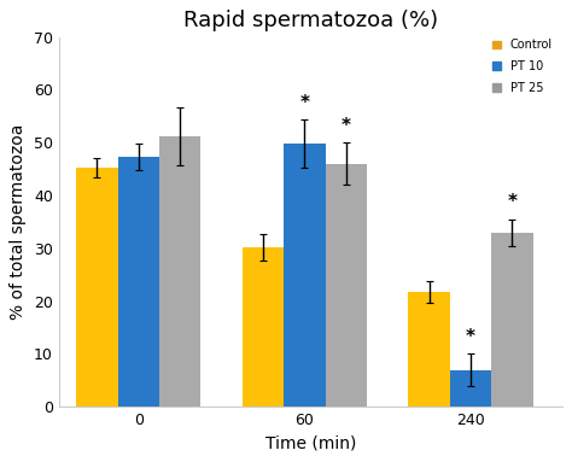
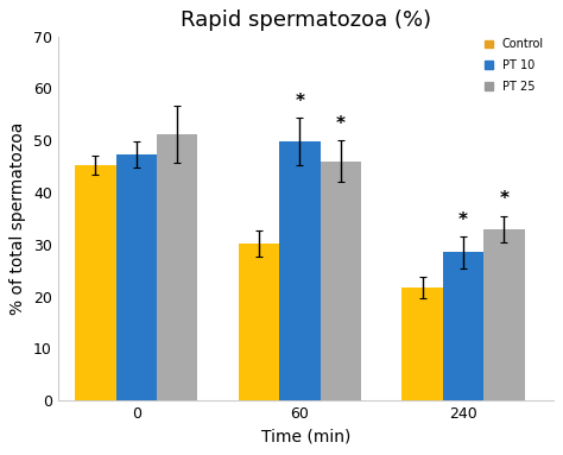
PT 10/240: 7.0 -> 28.5
